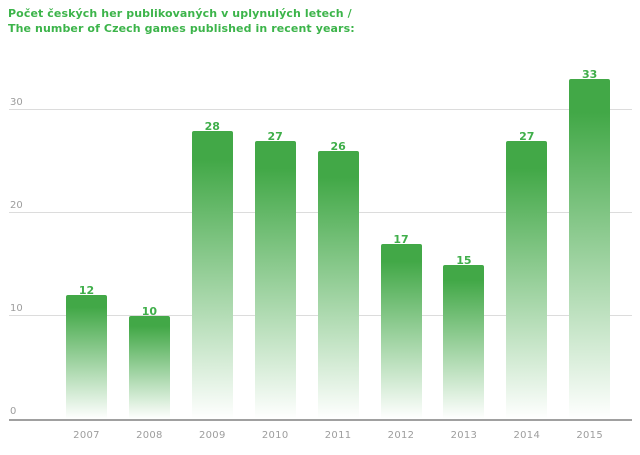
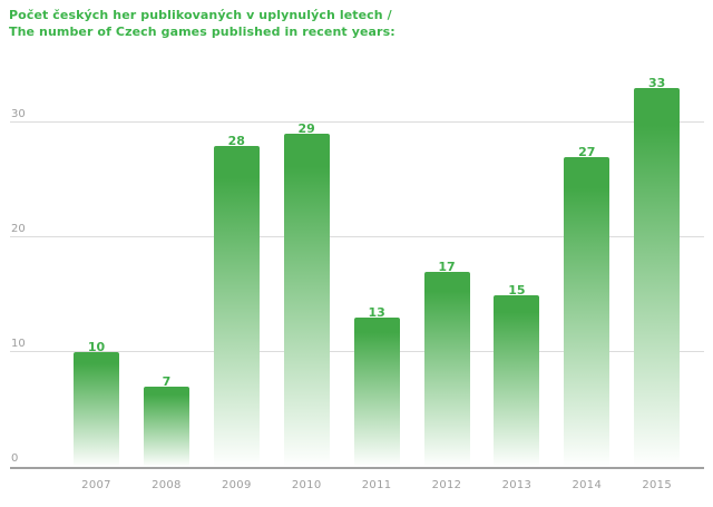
2007: 12 -> 10
2008: 10 -> 7
2010: 27 -> 29
2011: 26 -> 13
